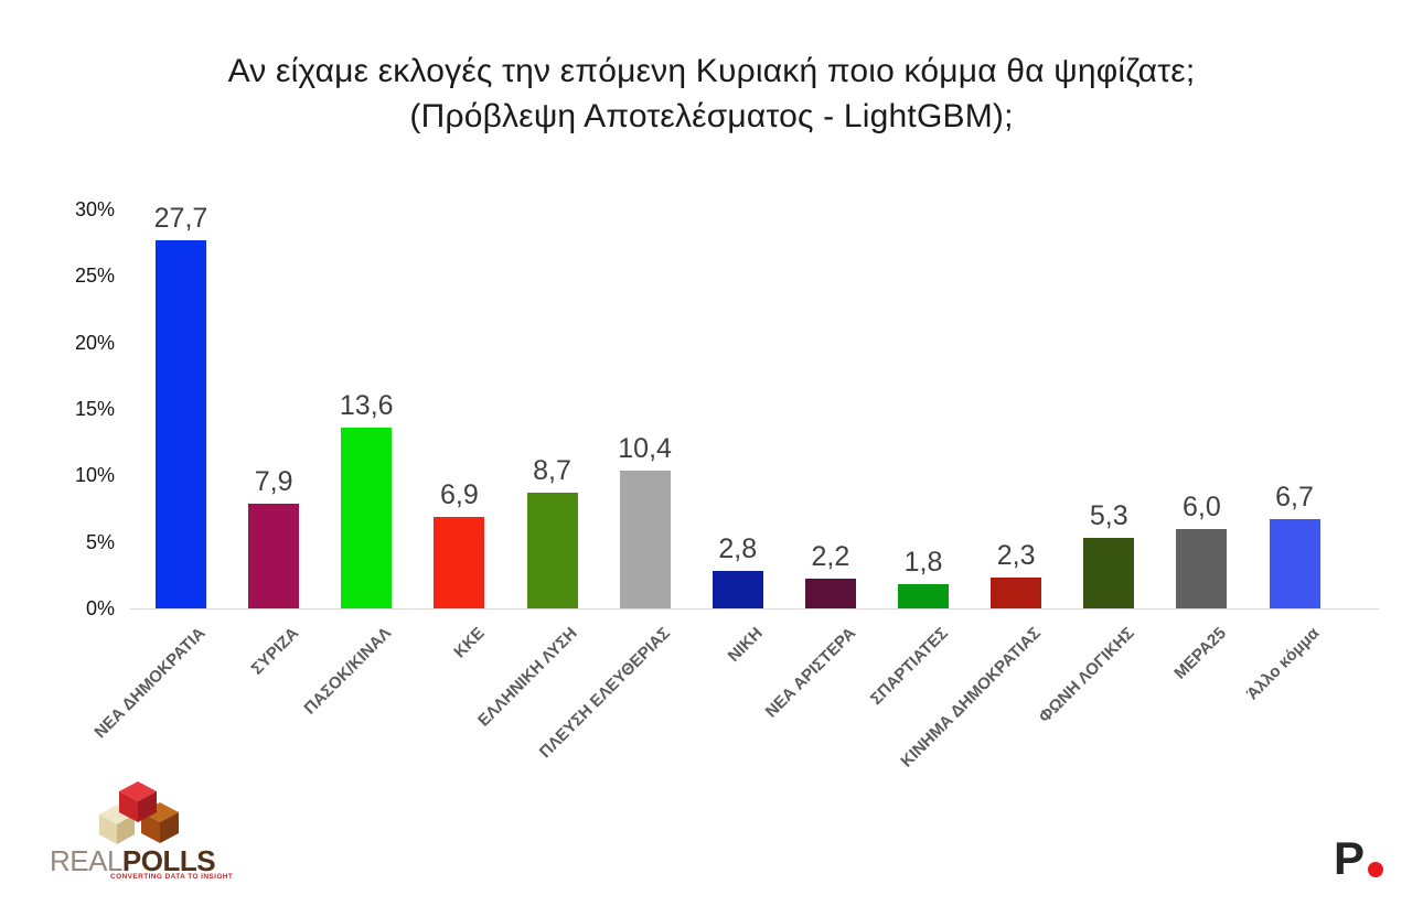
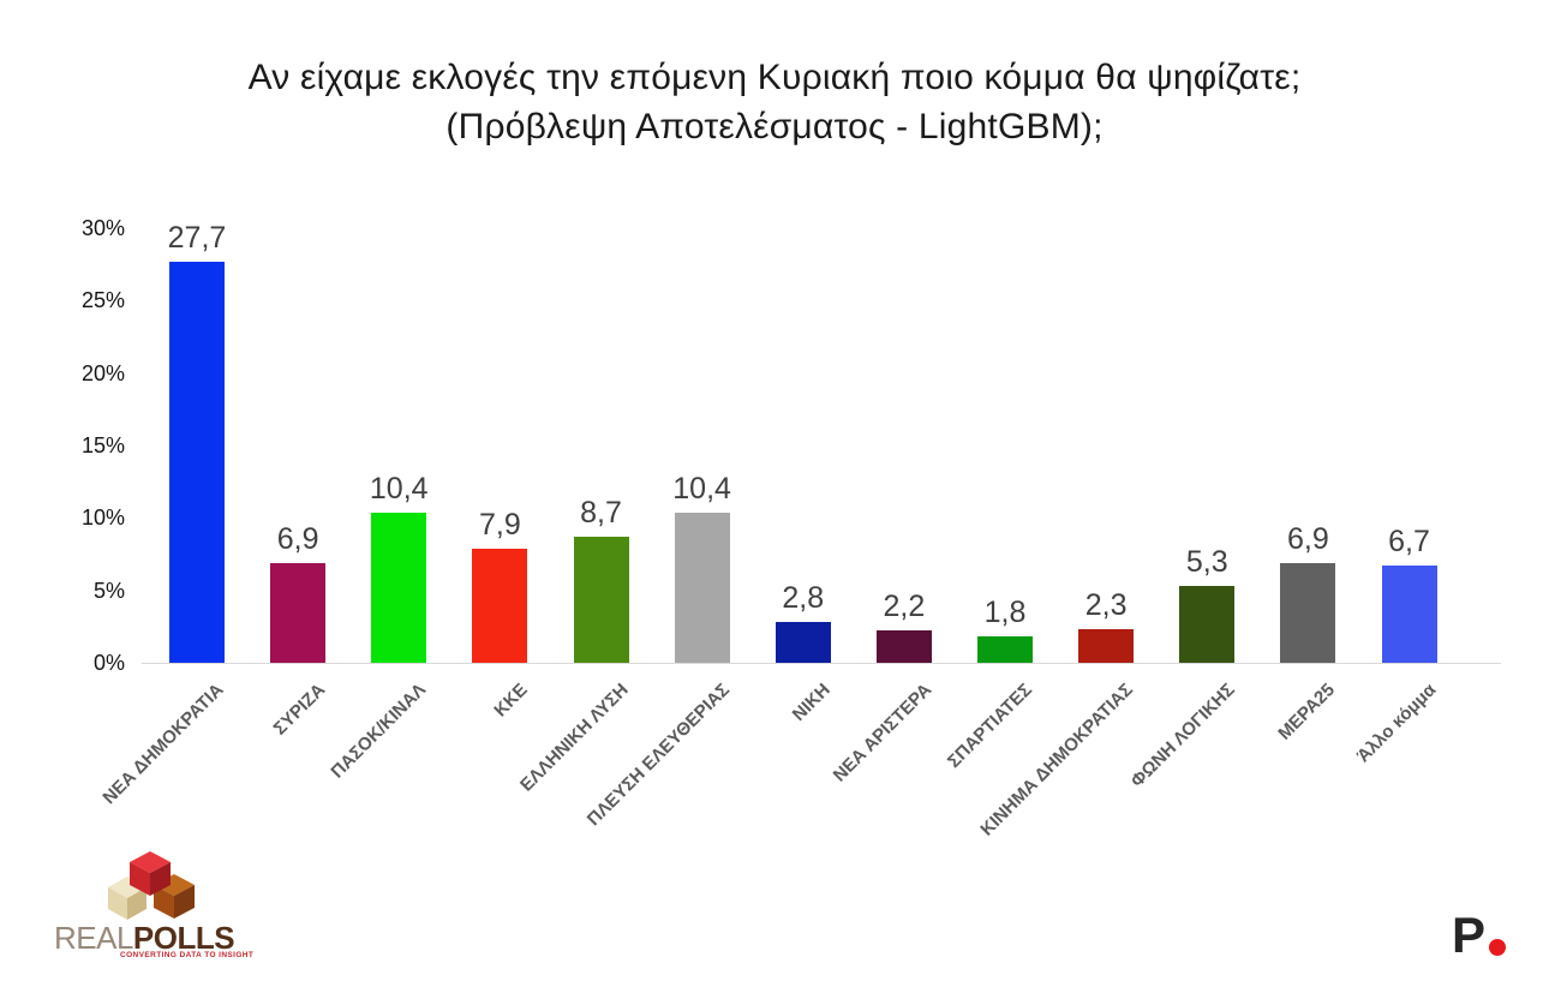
ΣΥΡΙΖΑ: 7,9 -> 6,9
ΠΑΣΟΚ/ΚΙΝΑΛ: 13,6 -> 10,4
ΚΚΕ: 6,9 -> 7,9
ΜΕΡΑ25: 6,0 -> 6,9
